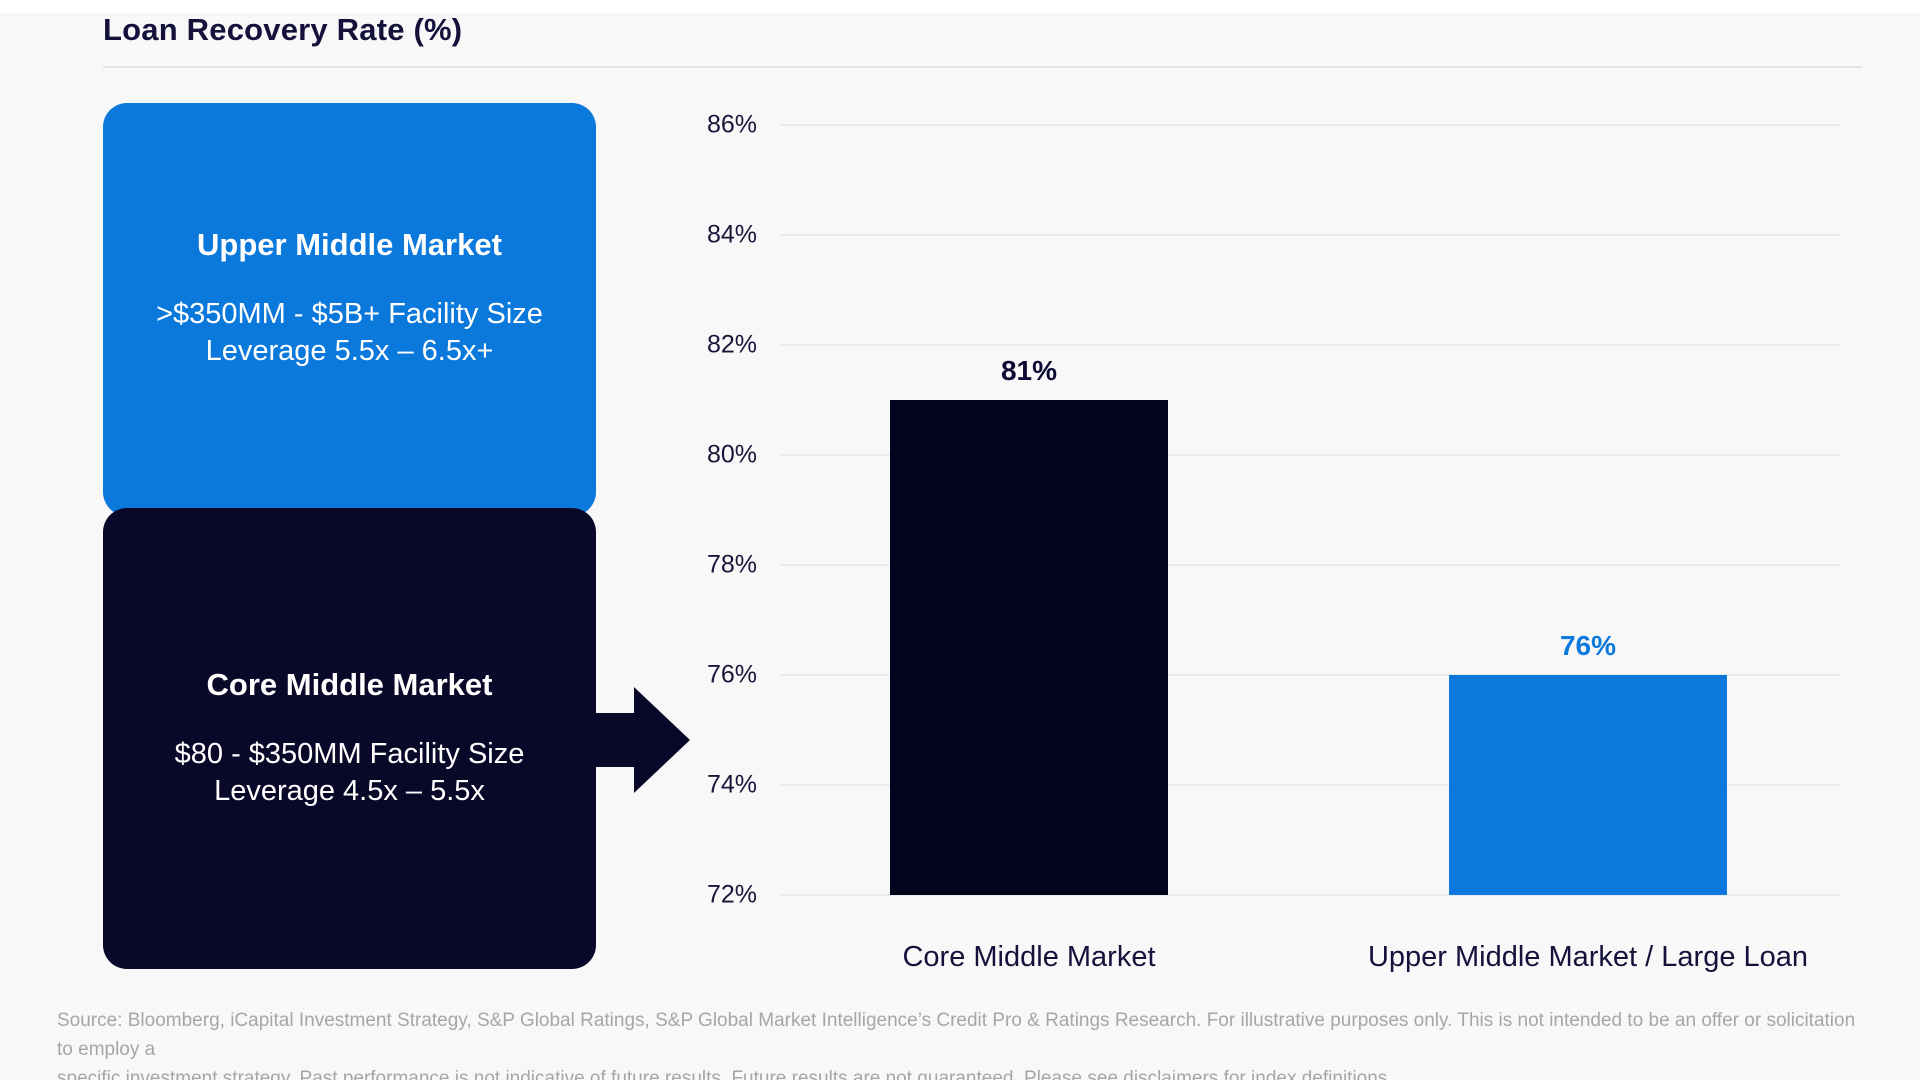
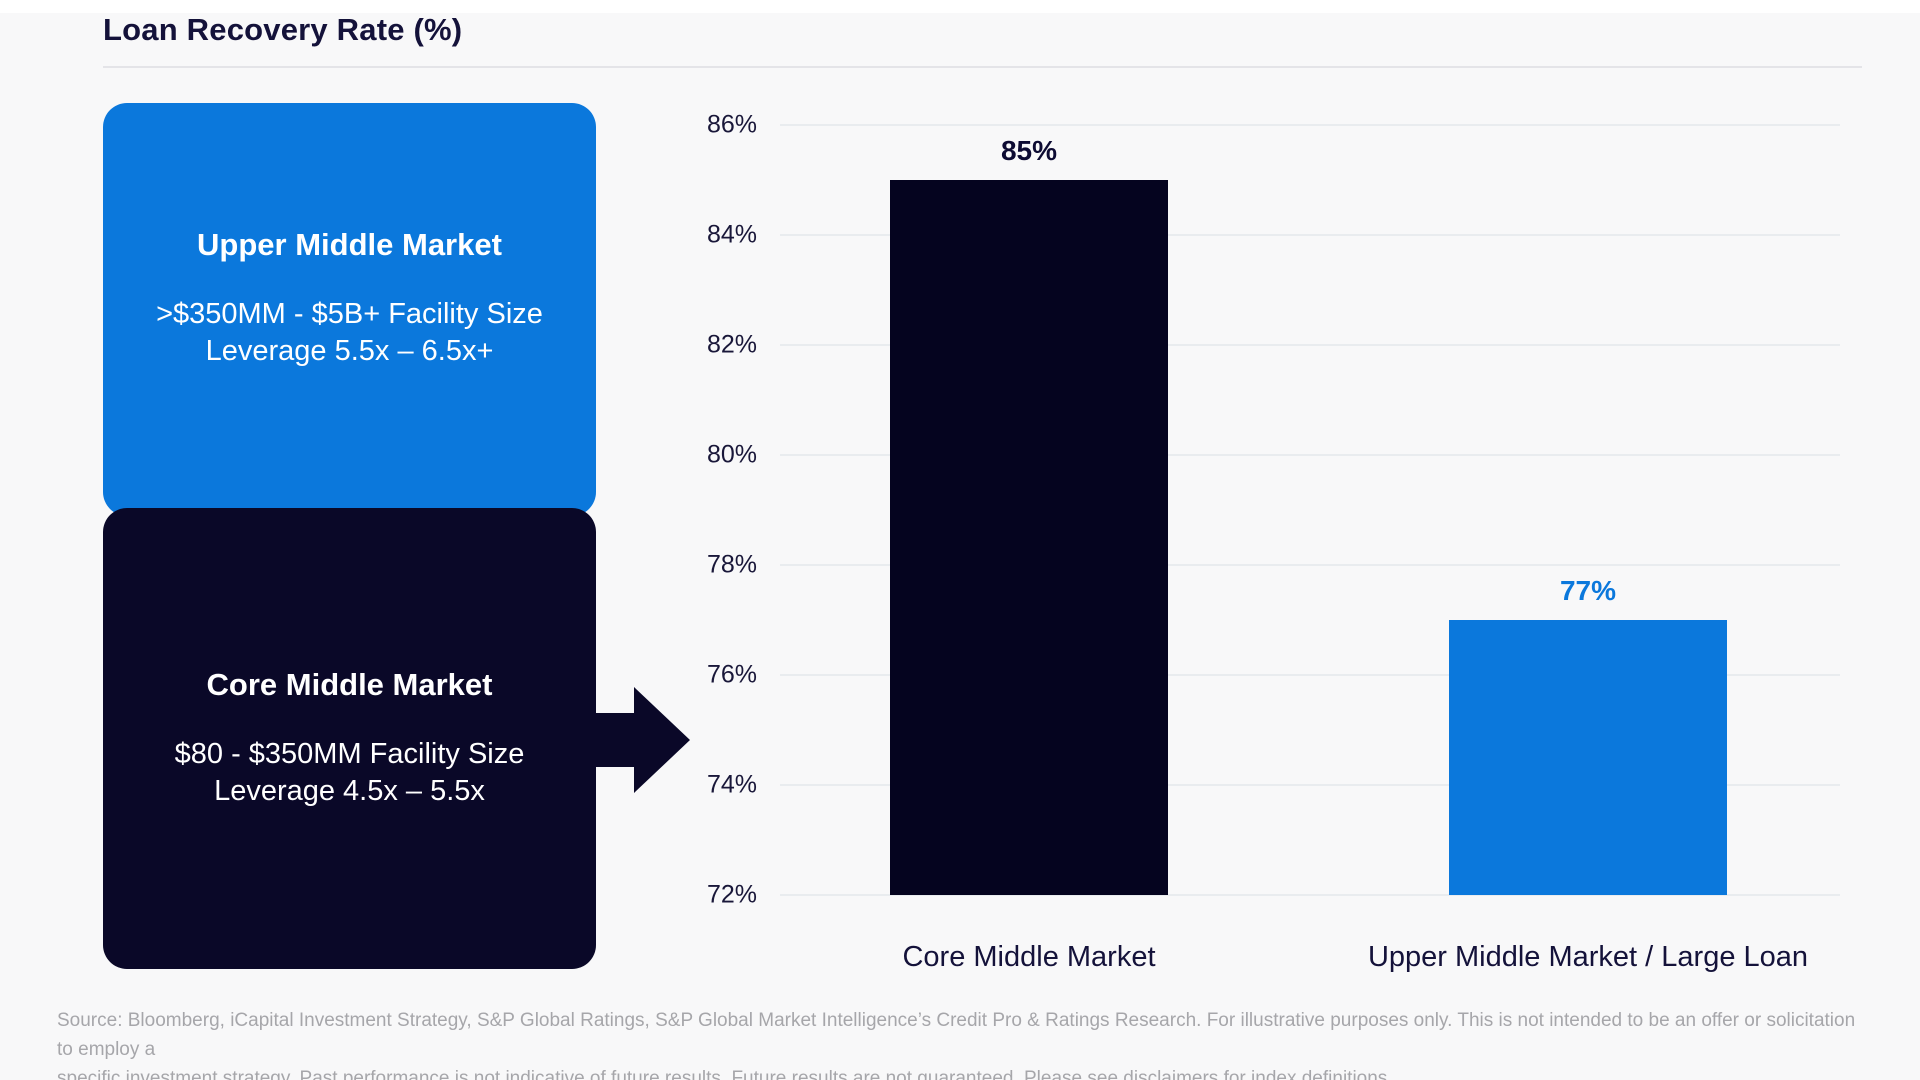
Core Middle Market: 81% -> 85%
Upper Middle Market / Large Loan: 76% -> 77%
